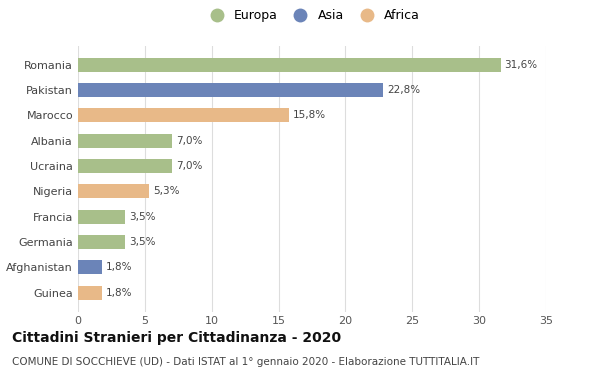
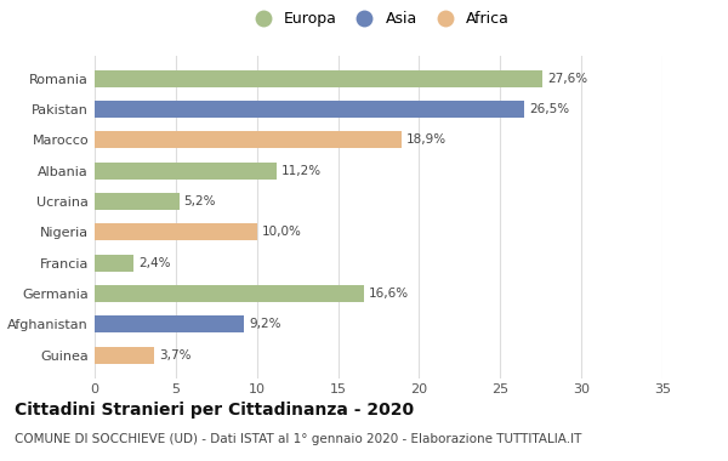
Romania: 31,6% -> 27,6%
Pakistan: 22,8% -> 26,5%
Marocco: 15,8% -> 18,9%
Albania: 7,0% -> 11,2%
Ucraina: 7,0% -> 5,2%
Nigeria: 5,3% -> 10,0%
Francia: 3,5% -> 2,4%
Germania: 3,5% -> 16,6%
Afghanistan: 1,8% -> 9,2%
Guinea: 1,8% -> 3,7%
